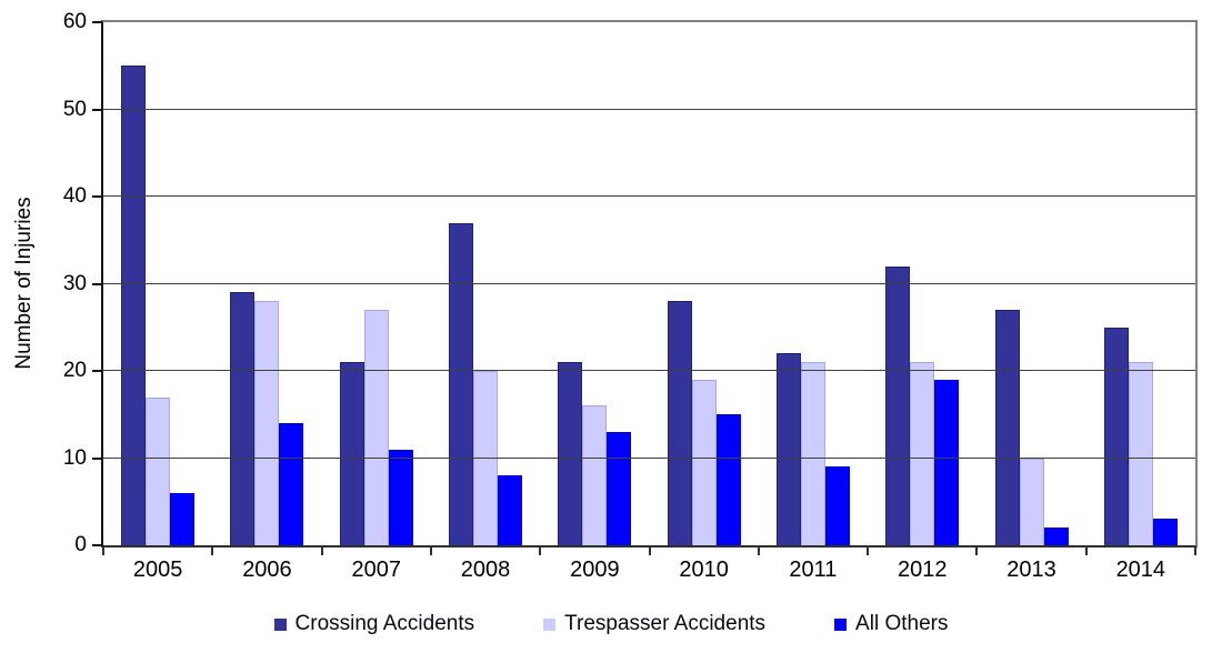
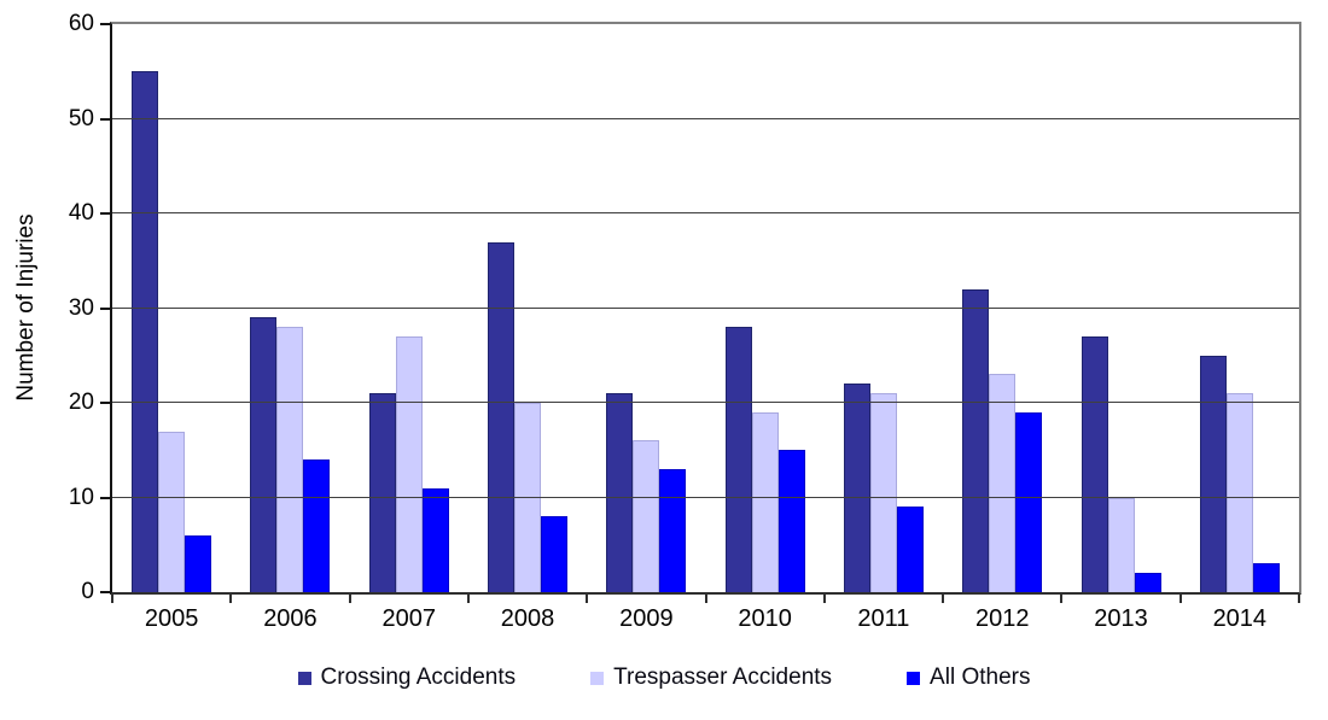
Trespasser Accidents/2012: 21 -> 23
